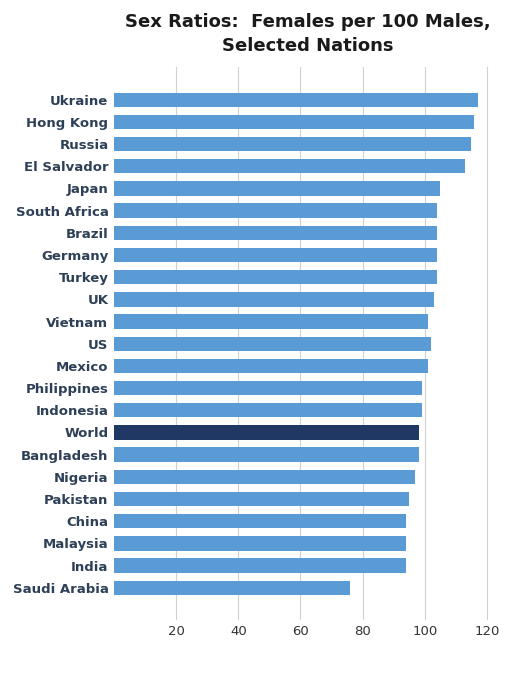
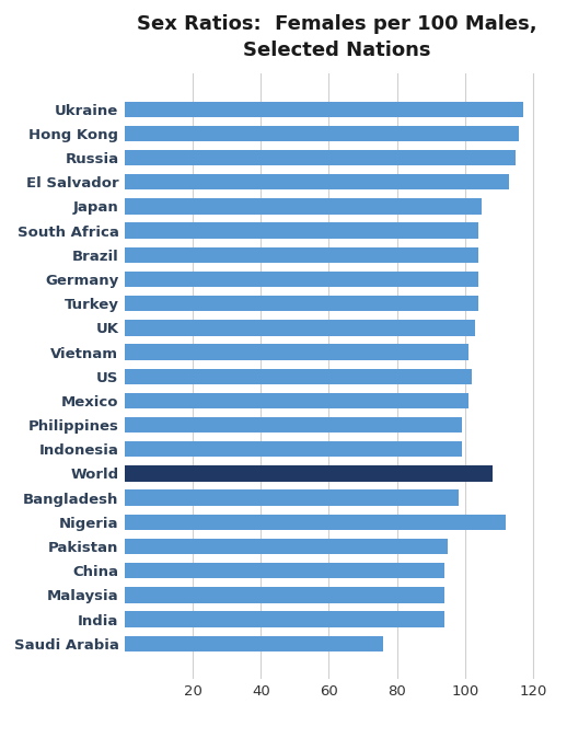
World: 98 -> 108
Nigeria: 97 -> 112
